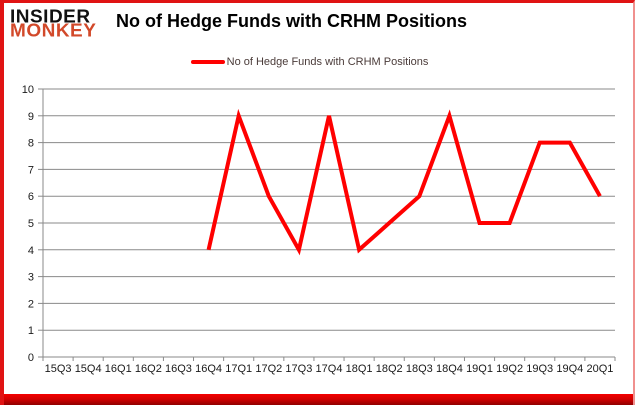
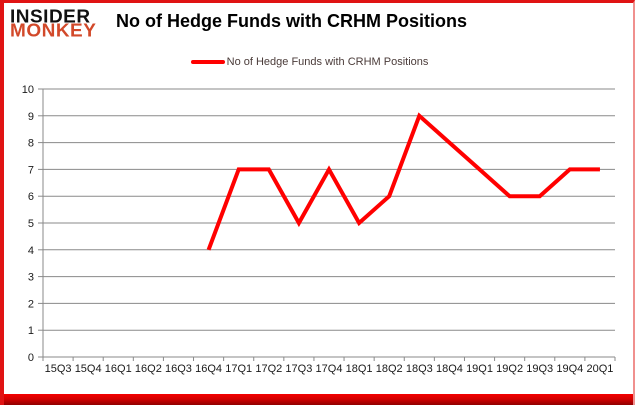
17Q1: 9 -> 7
17Q2: 6 -> 7
17Q3: 4 -> 5
17Q4: 9 -> 7
18Q1: 4 -> 5
18Q2: 5 -> 6
18Q3: 6 -> 9
18Q4: 9 -> 8
19Q1: 5 -> 7
19Q2: 5 -> 6
19Q3: 8 -> 6
19Q4: 8 -> 7
20Q1: 6 -> 7
